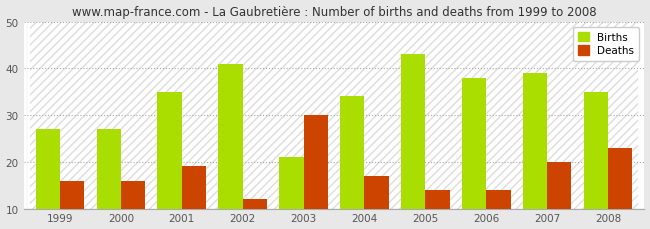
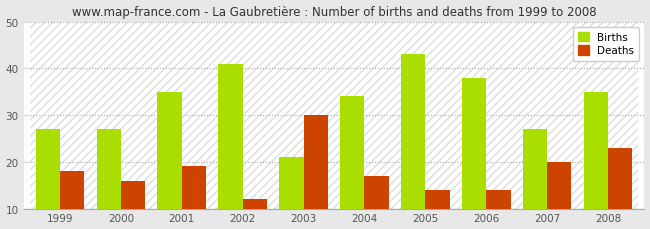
Deaths/1999: 16 -> 18
Births/2007: 39 -> 27
